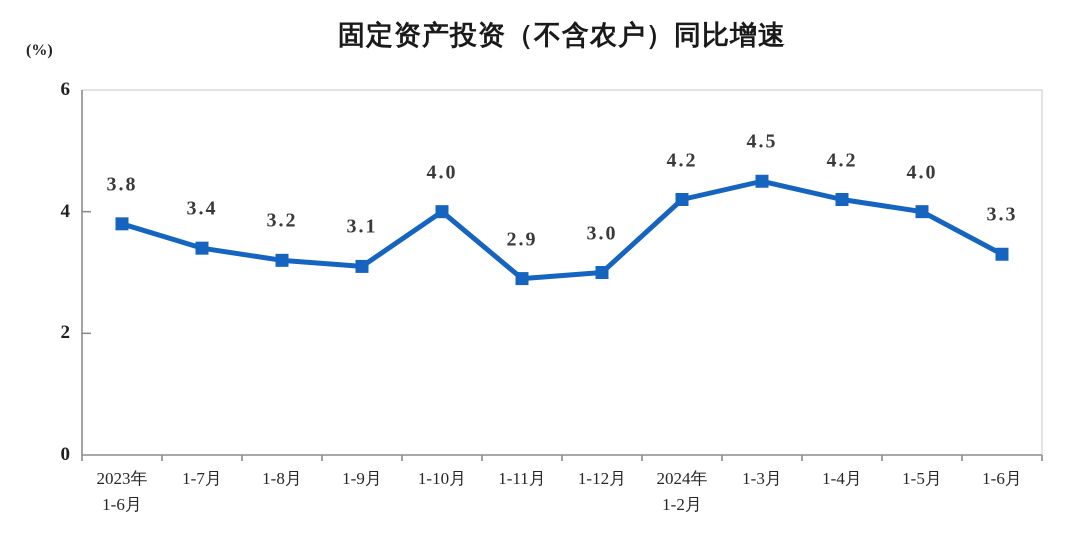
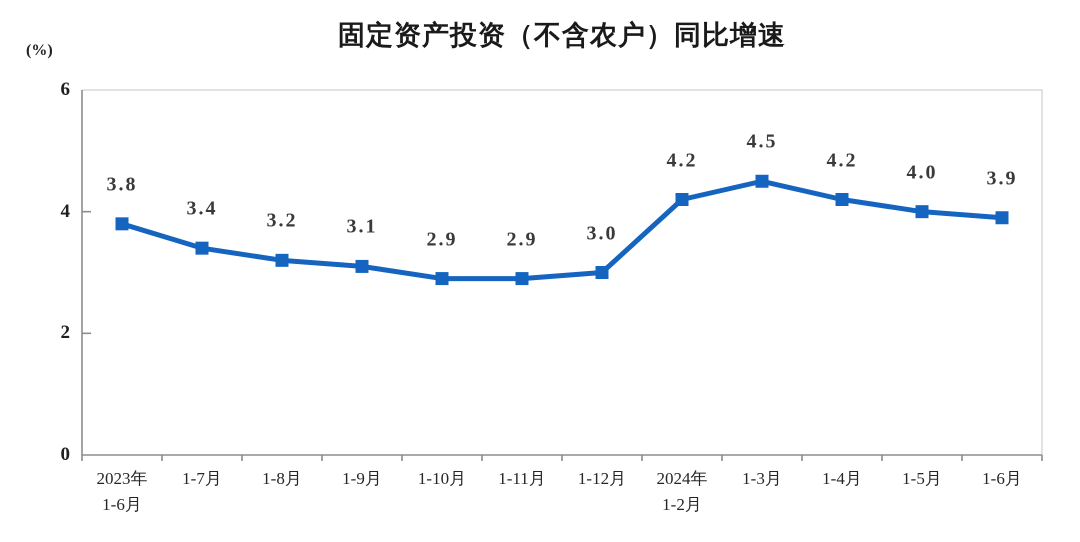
1-10月: 4.0 -> 2.9
1-6月: 3.3 -> 3.9
